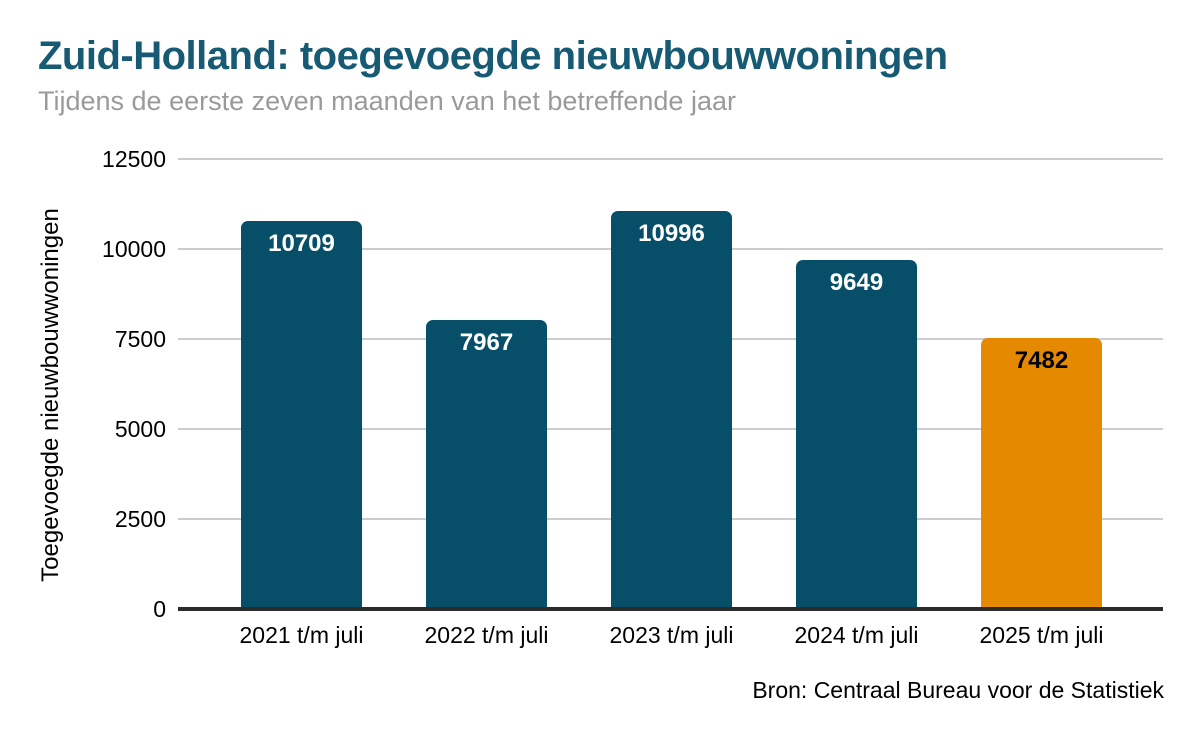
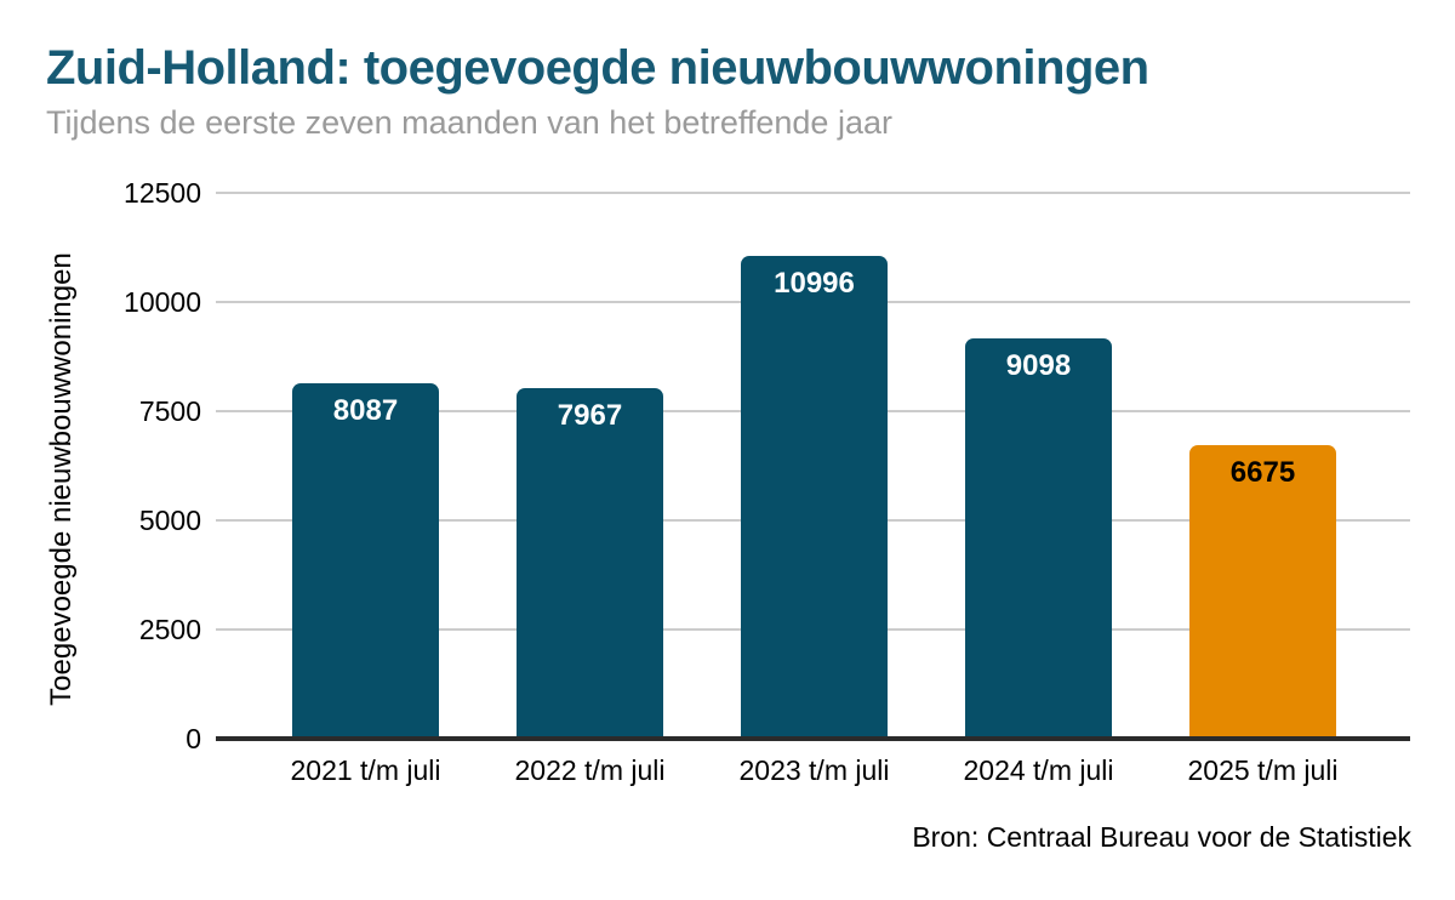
2021 t/m juli: 10709 -> 8087
2024 t/m juli: 9649 -> 9098
2025 t/m juli: 7482 -> 6675
